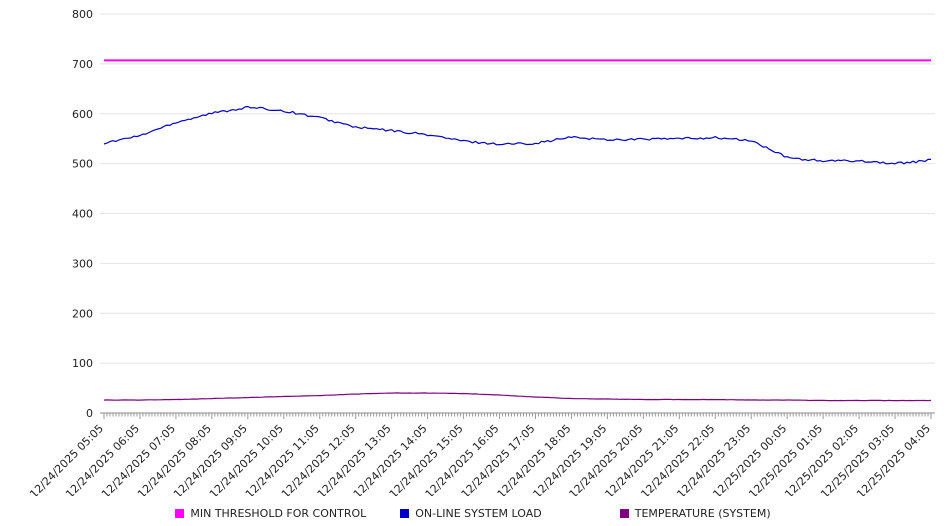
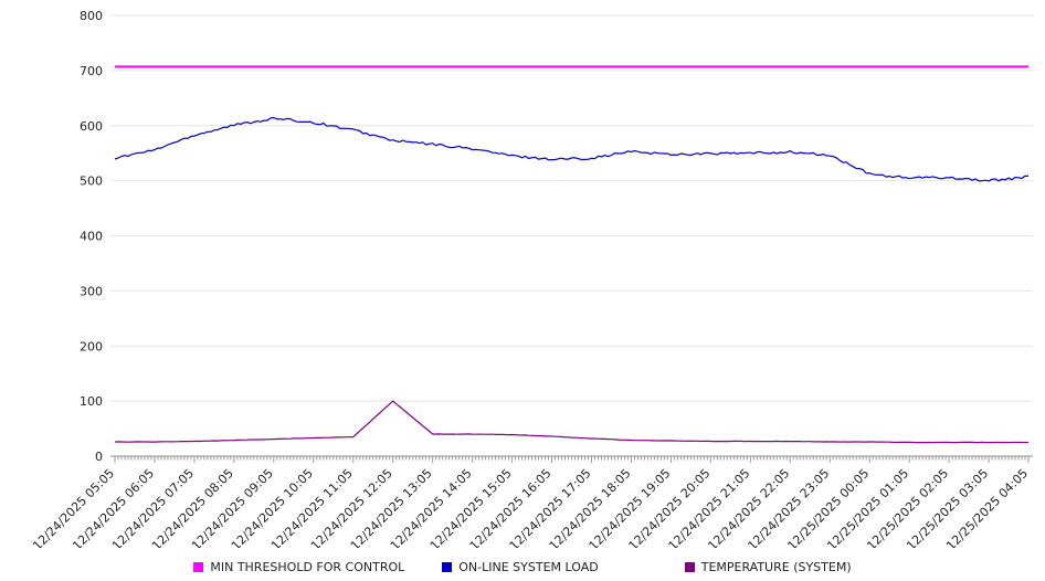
TEMPERATURE (SYSTEM)/12/24/2025 12:05: 40 -> 100
